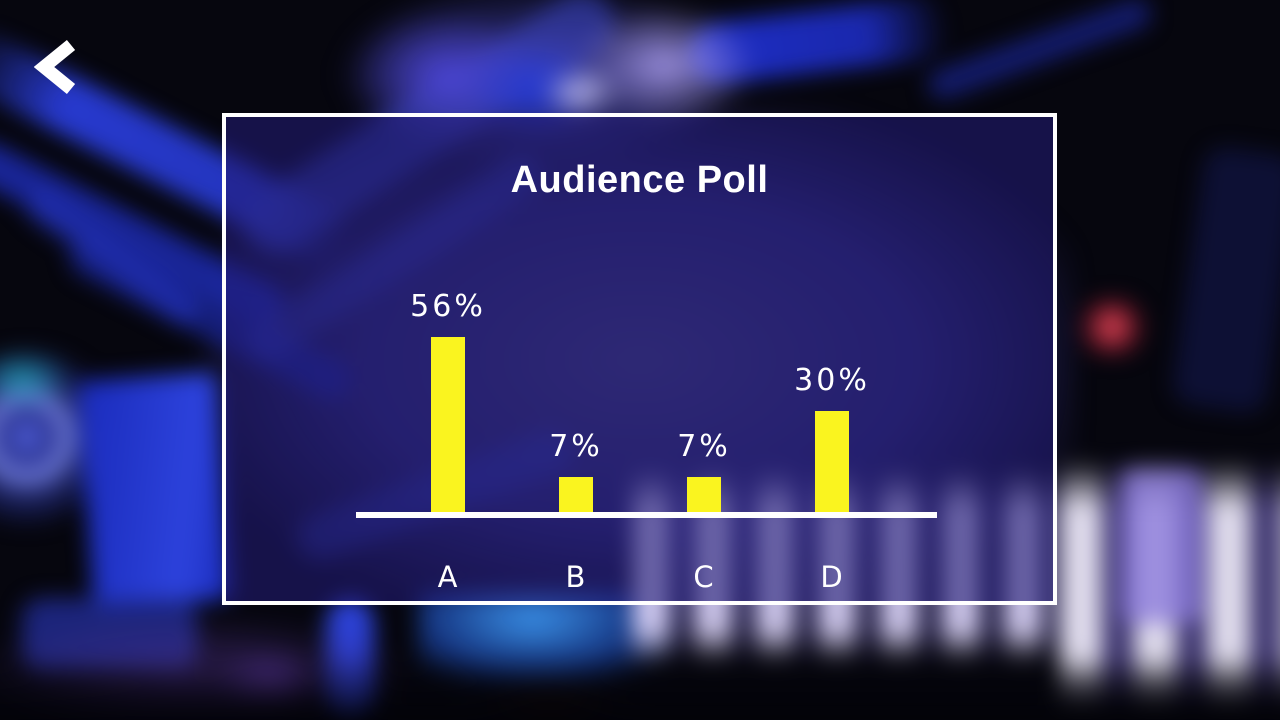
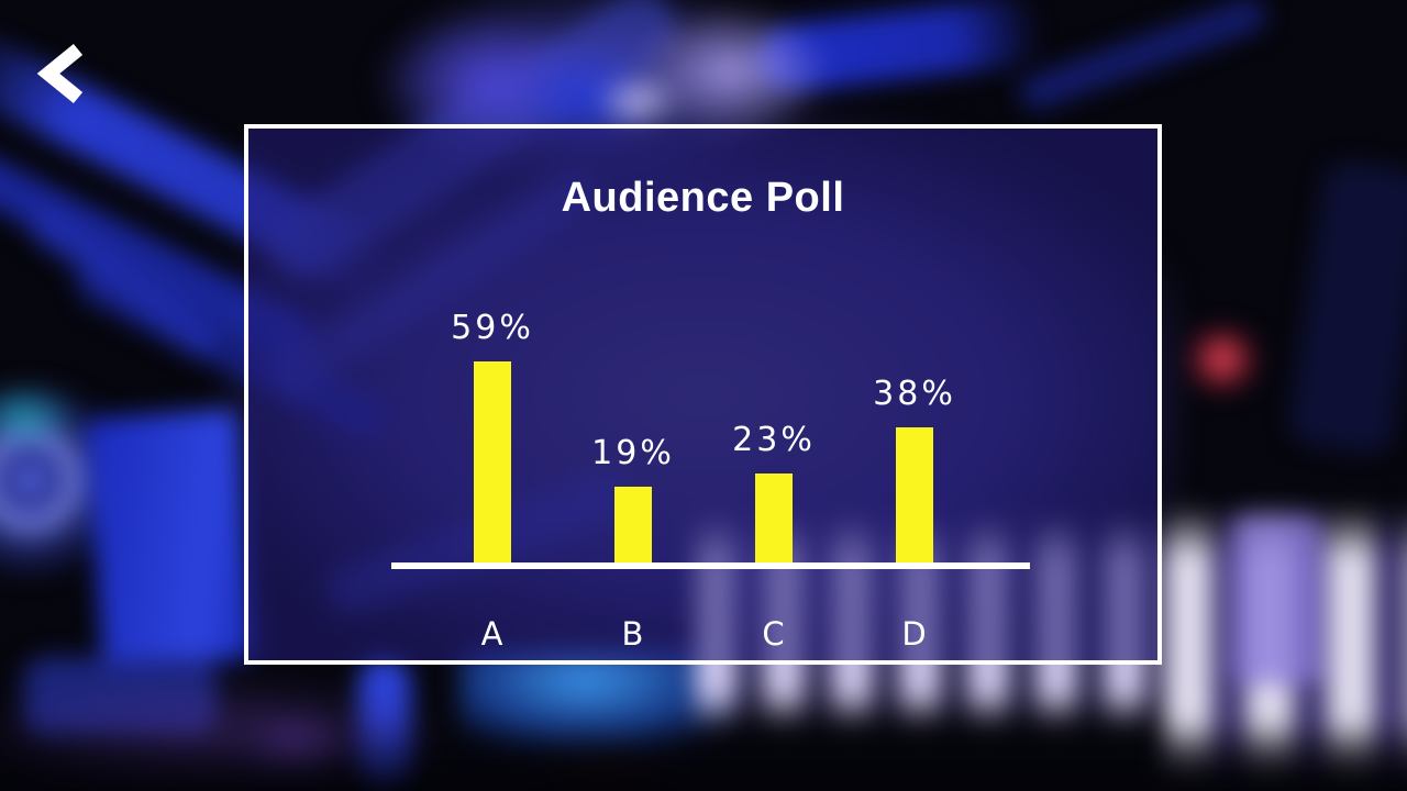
A: 56% -> 59%
B: 7% -> 19%
C: 7% -> 23%
D: 30% -> 38%
